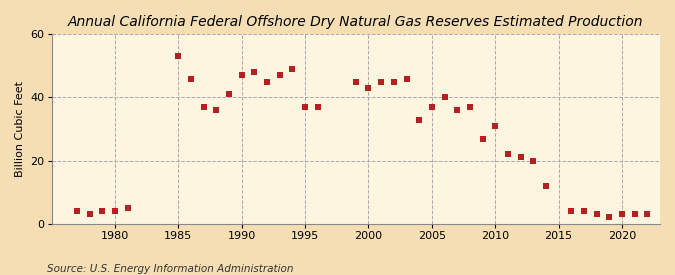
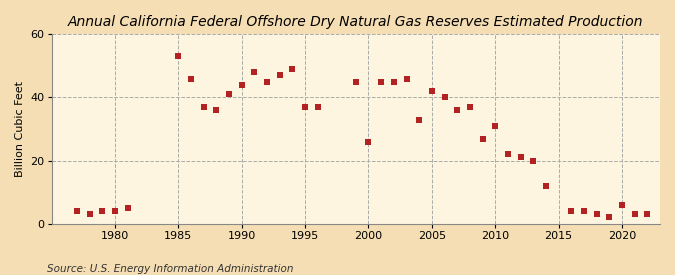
1990: 47 -> 44
2000: 43 -> 26
2005: 37 -> 42
2020: 3 -> 6
